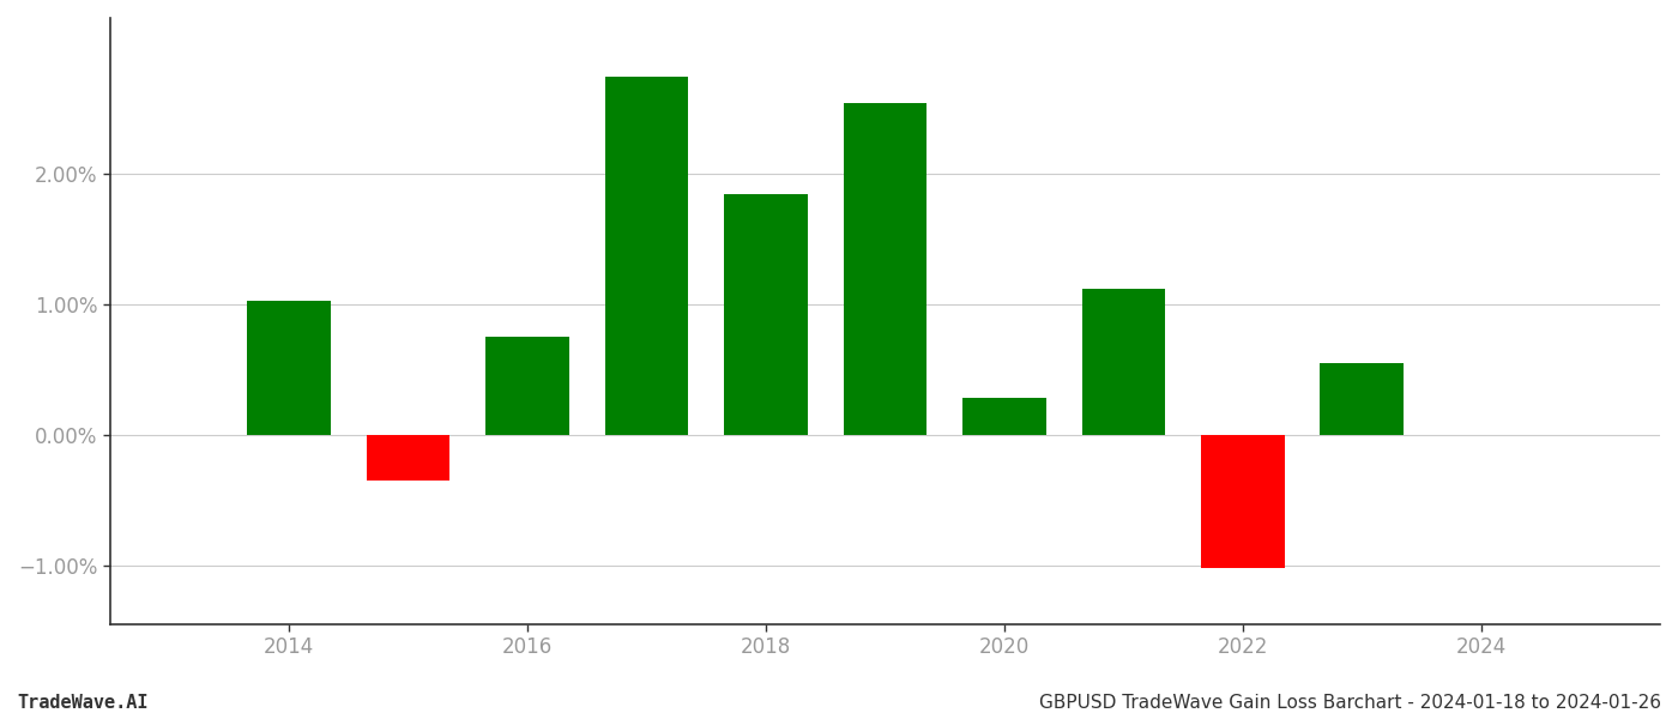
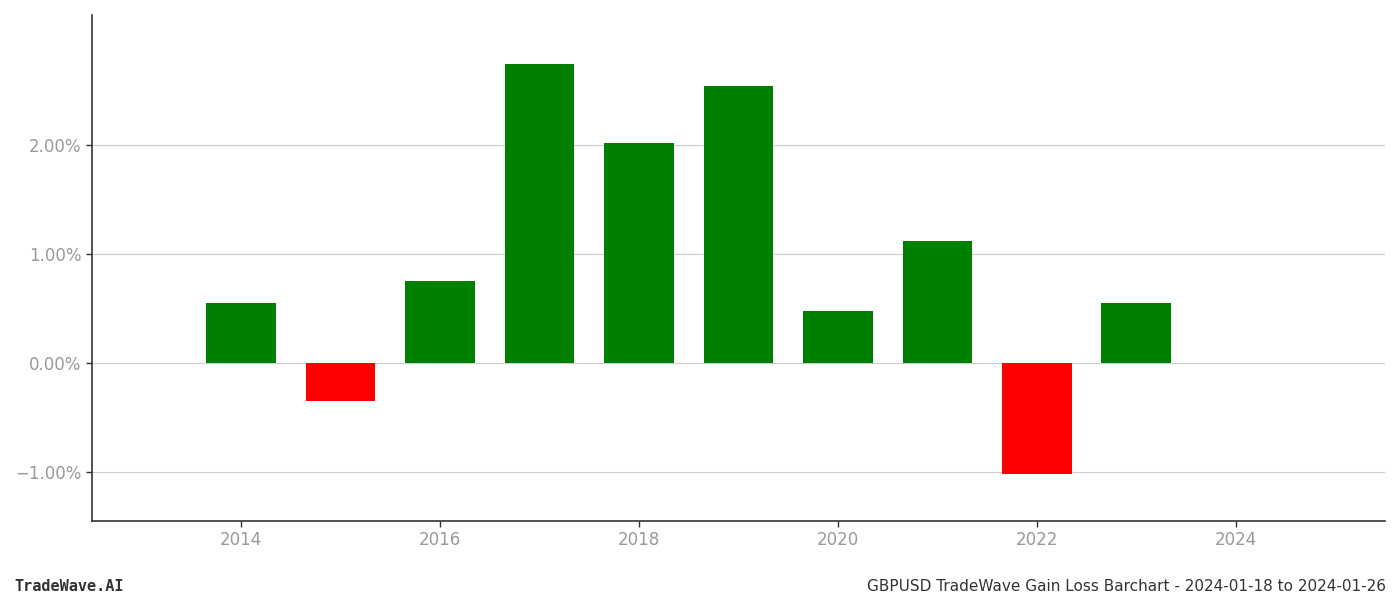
2014: 1.03% -> 0.55%
2018: 1.85% -> 2.02%
2020: 0.28% -> 0.48%
